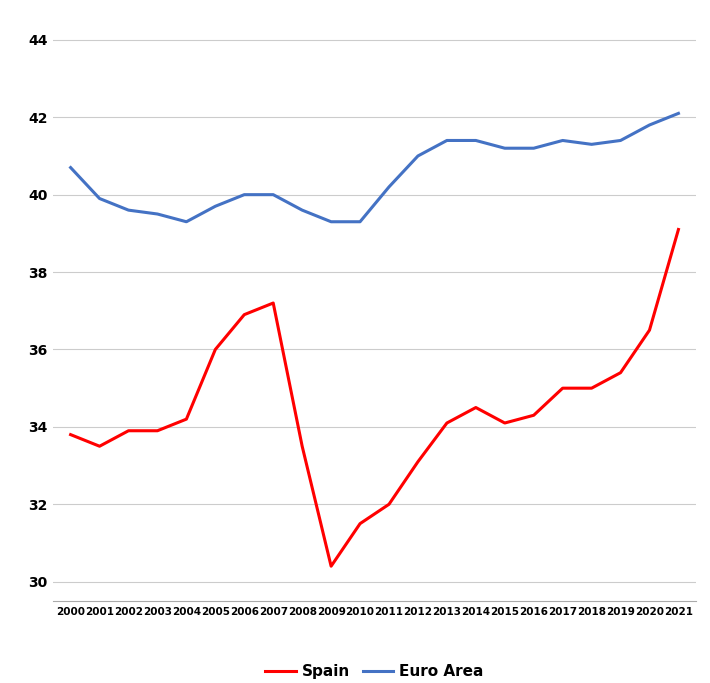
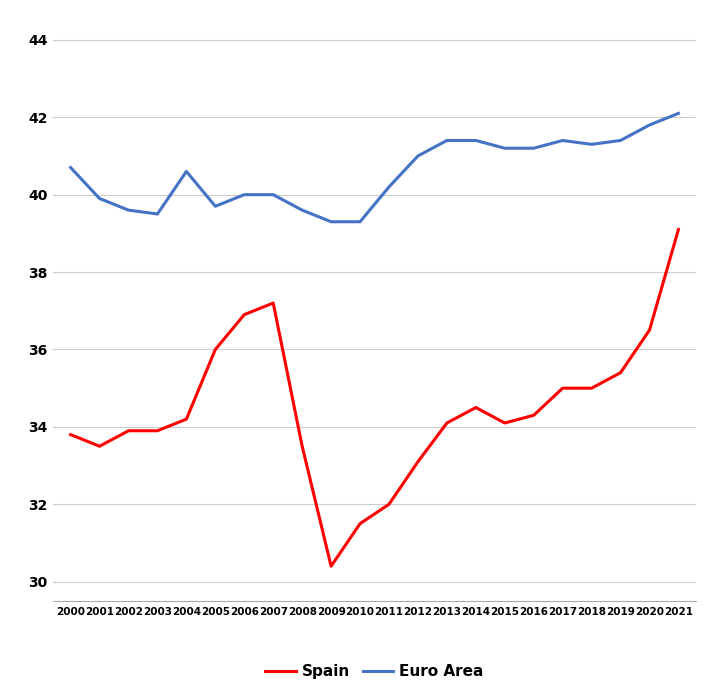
Euro Area/2004: 39.3 -> 40.6
